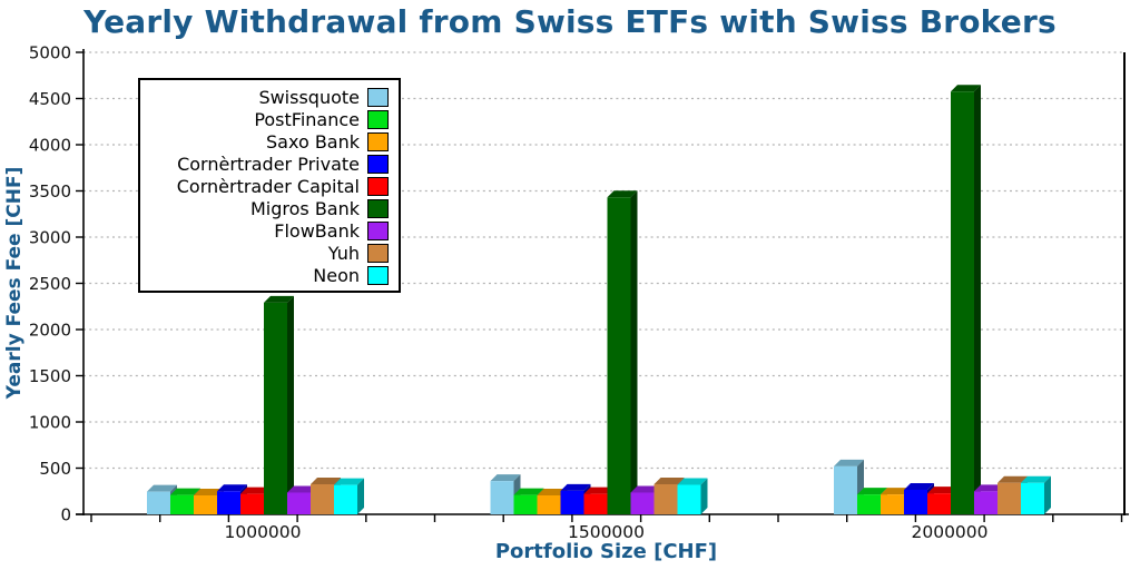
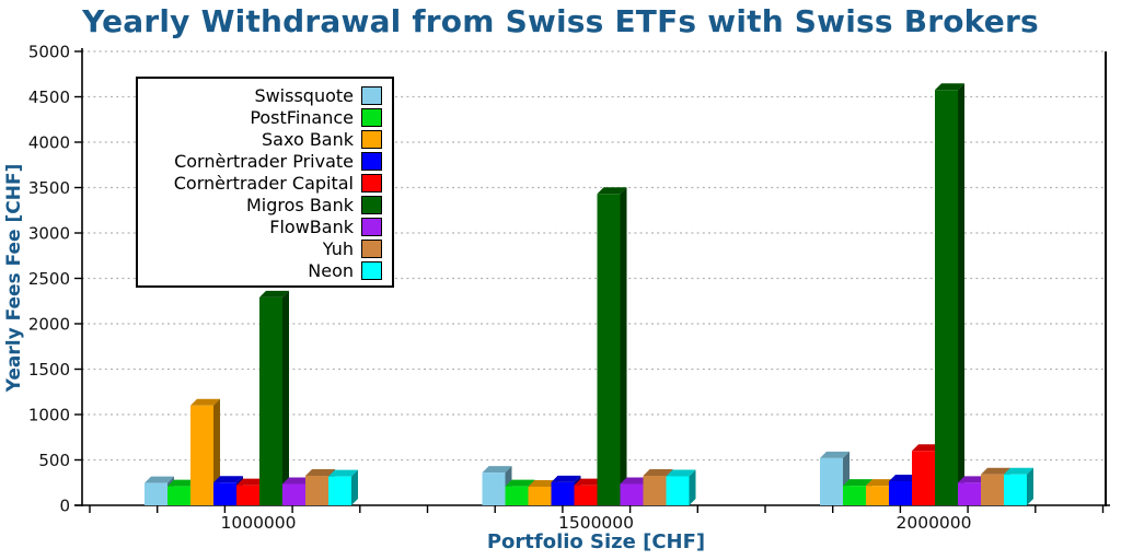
Saxo Bank/1000000: 200 -> 1100
Cornèrtrader Capital/2000000: 200 -> 600
